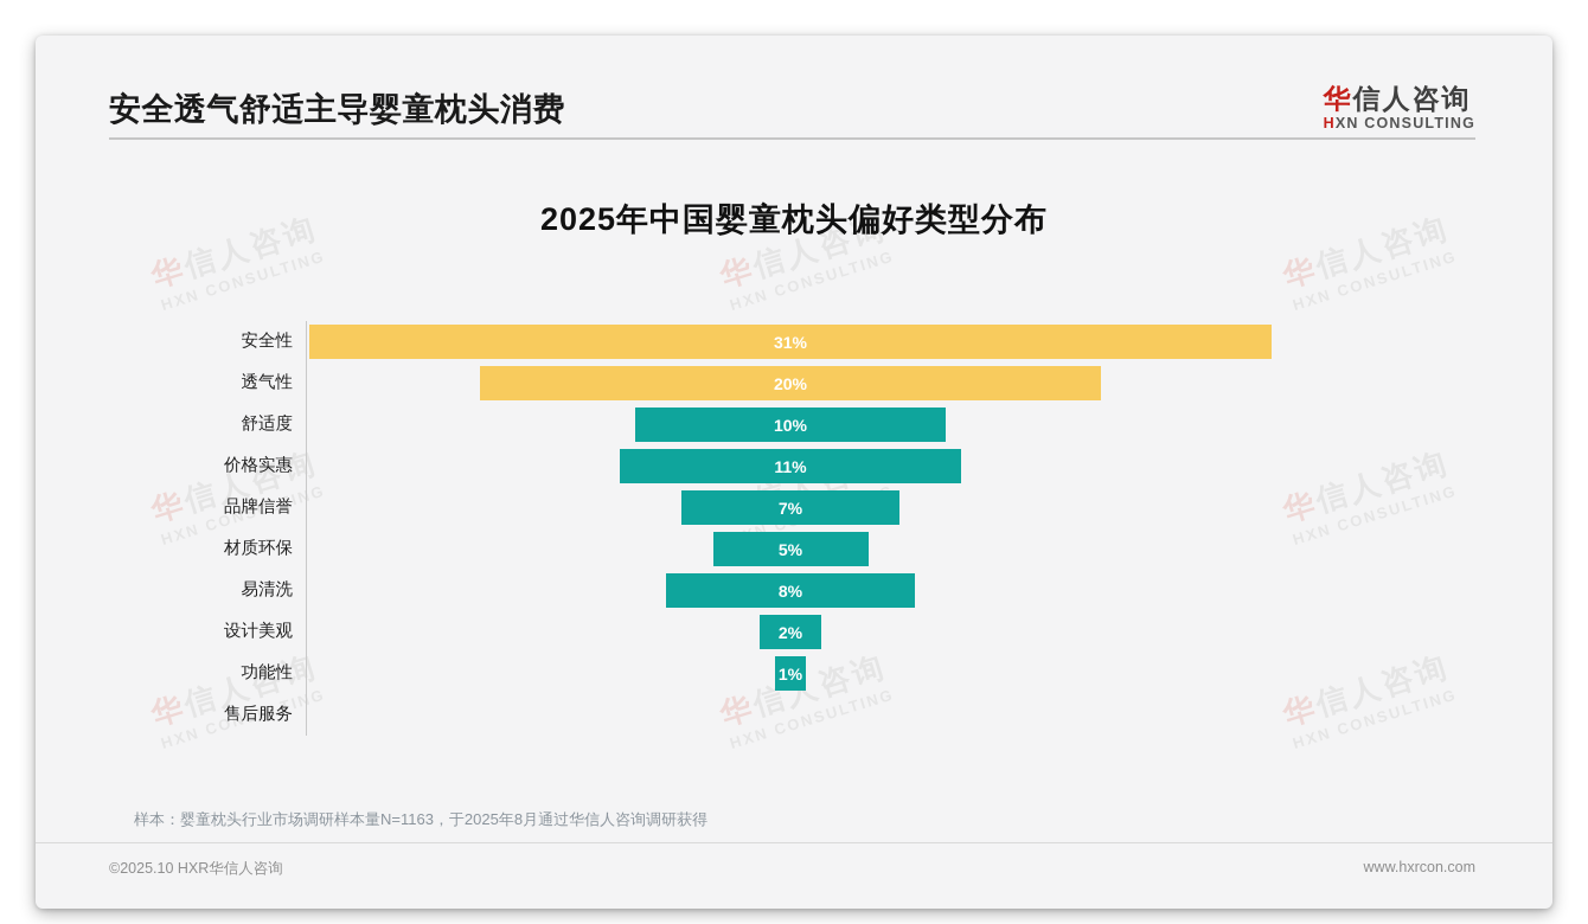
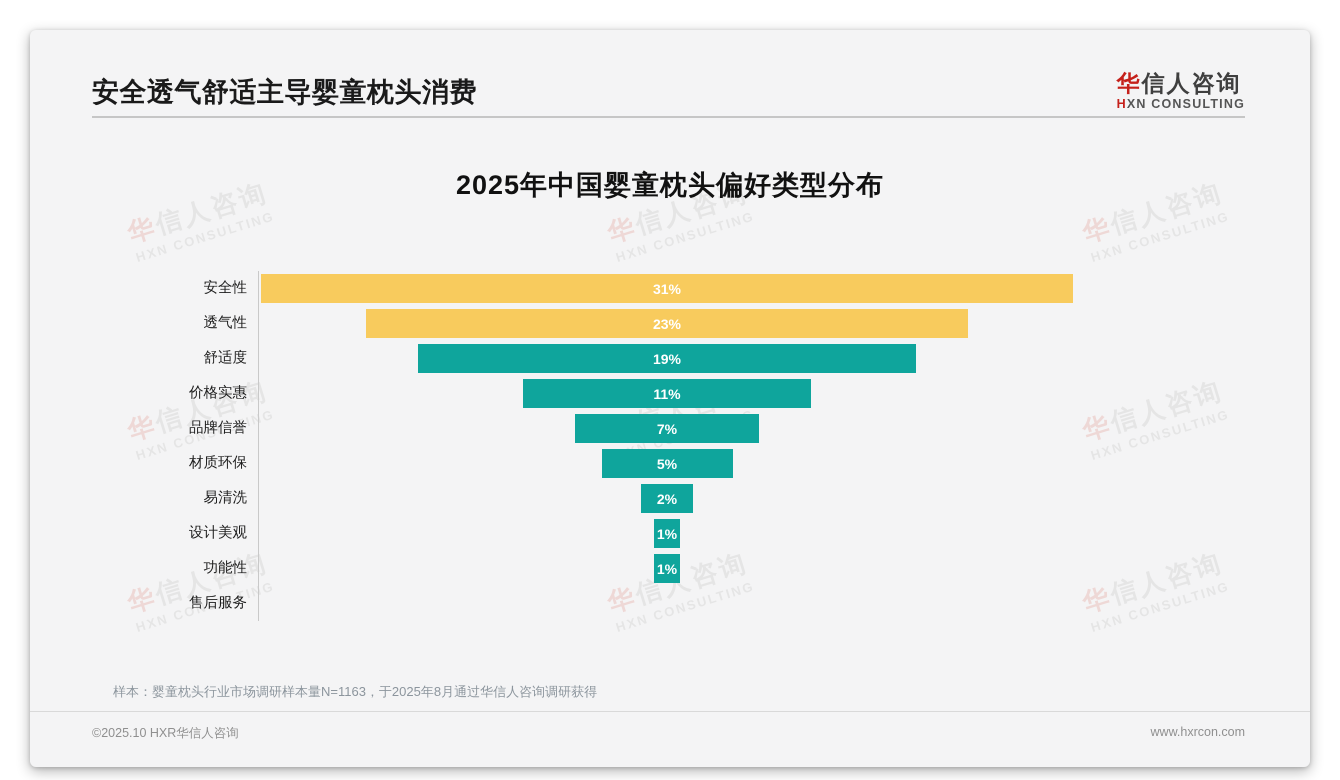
透气性: 20% -> 23%
舒适度: 10% -> 19%
易清洗: 8% -> 2%
设计美观: 2% -> 1%
